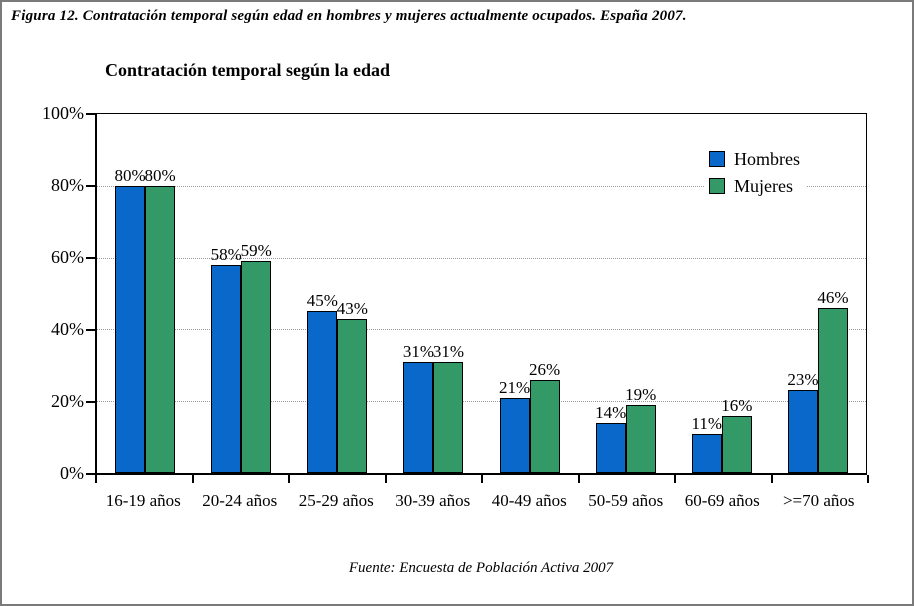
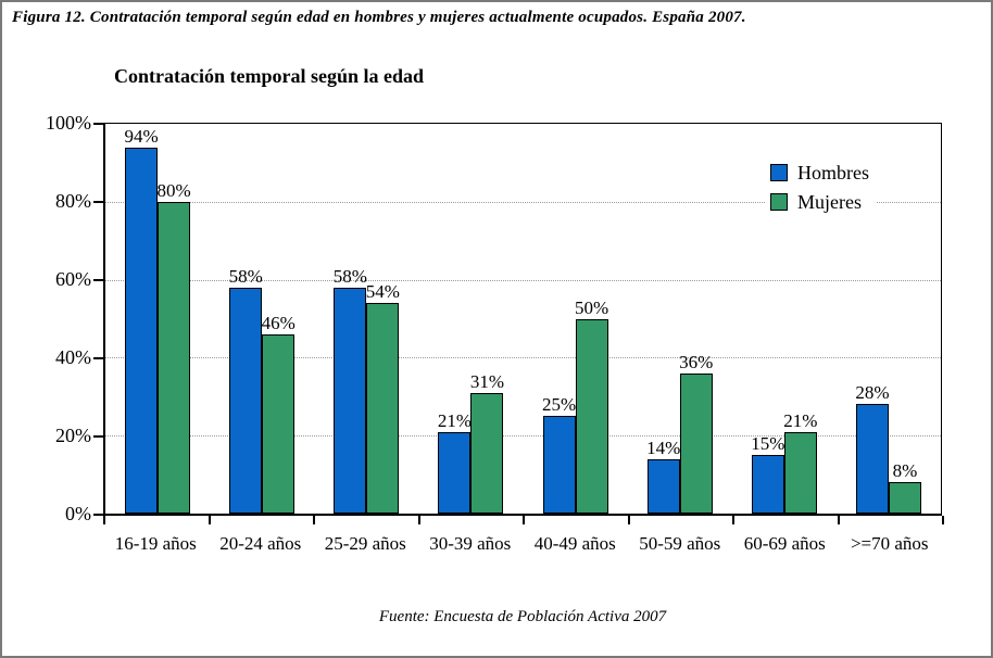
Hombres/16-19 años: 80% -> 94%
Mujeres/20-24 años: 59% -> 46%
Hombres/25-29 años: 45% -> 58%
Mujeres/25-29 años: 43% -> 54%
Hombres/30-39 años: 31% -> 21%
Hombres/40-49 años: 21% -> 25%
Mujeres/40-49 años: 26% -> 50%
Mujeres/50-59 años: 19% -> 36%
Hombres/60-69 años: 11% -> 15%
Mujeres/60-69 años: 16% -> 21%
Hombres/>=70 años: 23% -> 28%
Mujeres/>=70 años: 46% -> 8%
